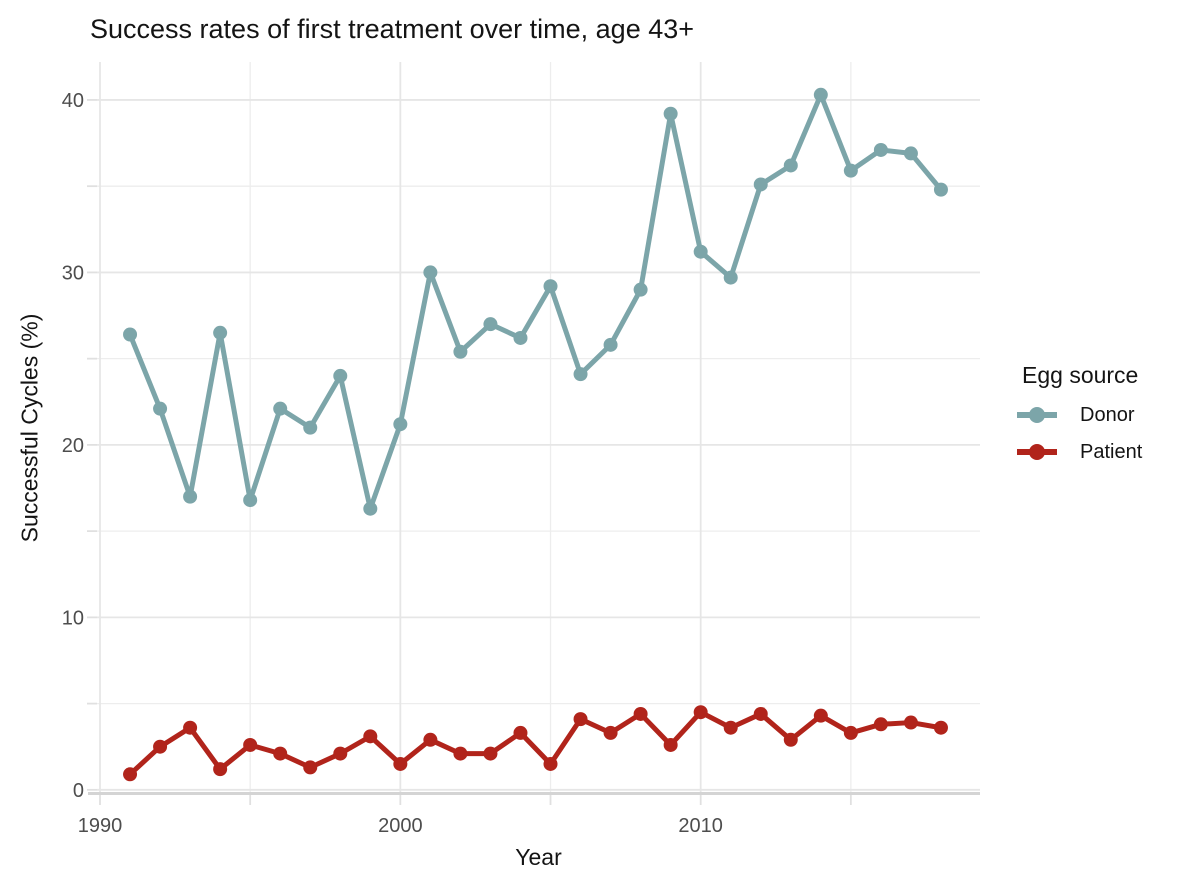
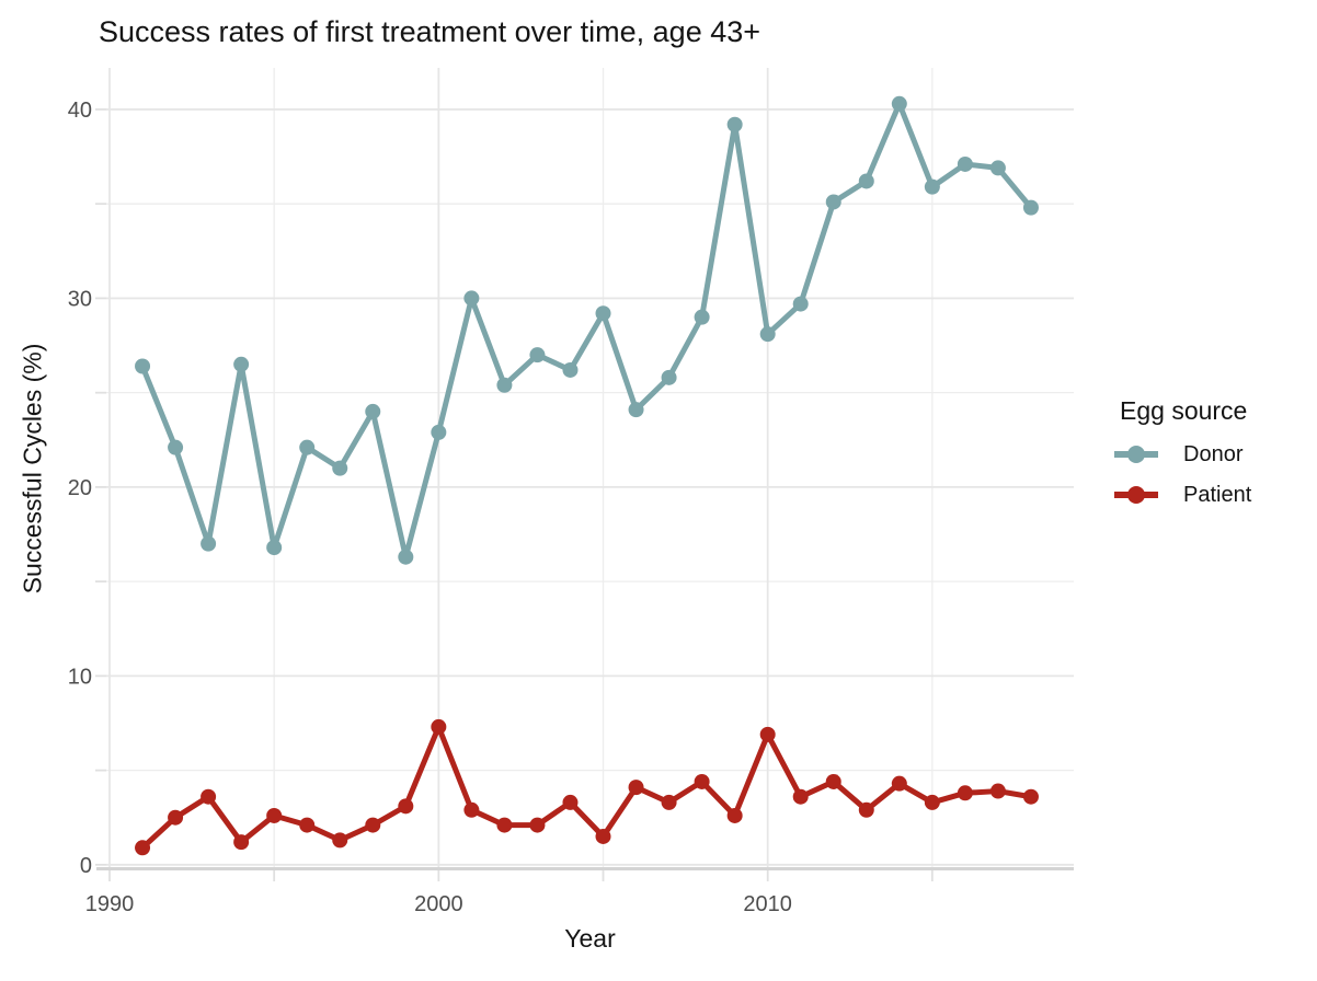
Donor/2000: 21.2 -> 22.9
Patient/2000: 1.5 -> 7.3
Donor/2010: 31.2 -> 28.1
Patient/2010: 4.5 -> 6.9
